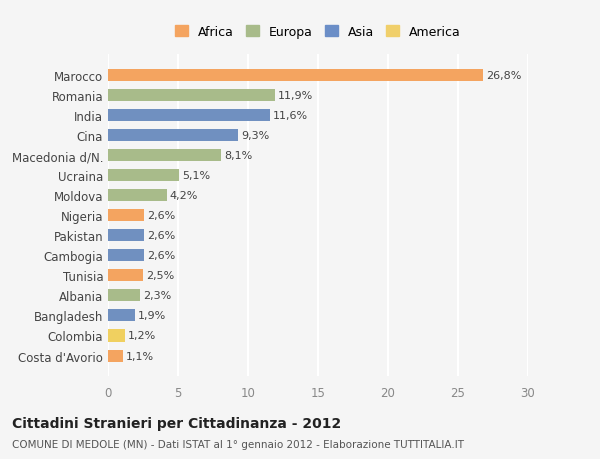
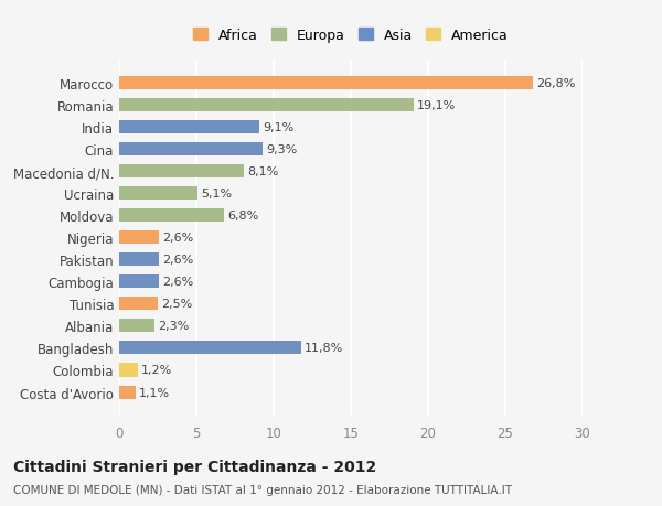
Romania: 11,9% -> 19,1%
India: 11,6% -> 9,1%
Moldova: 4,2% -> 6,8%
Bangladesh: 1,9% -> 11,8%
